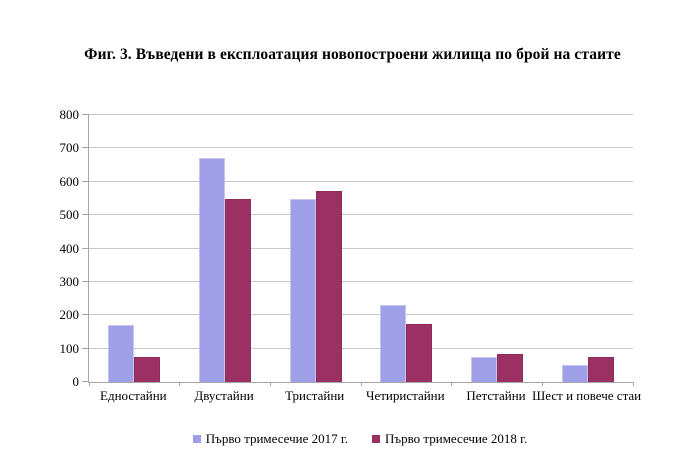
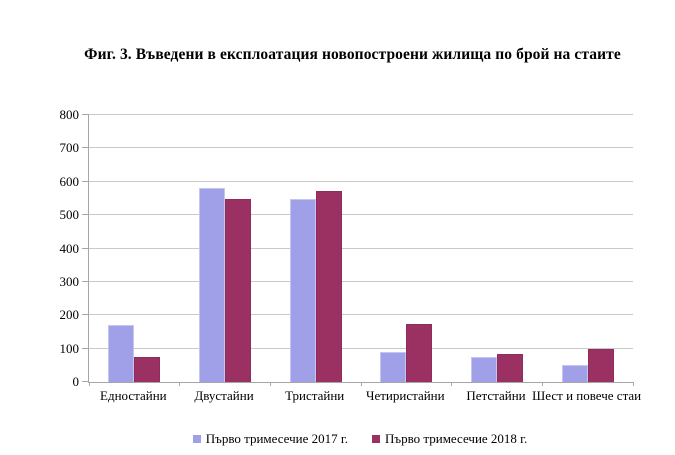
Първо тримесечие 2017 г./Двустайни: 670 -> 580
Първо тримесечие 2017 г./Четиристайни: 230 -> 90
Първо тримесечие 2018 г./Шест и повече стаи: 70 -> 100
